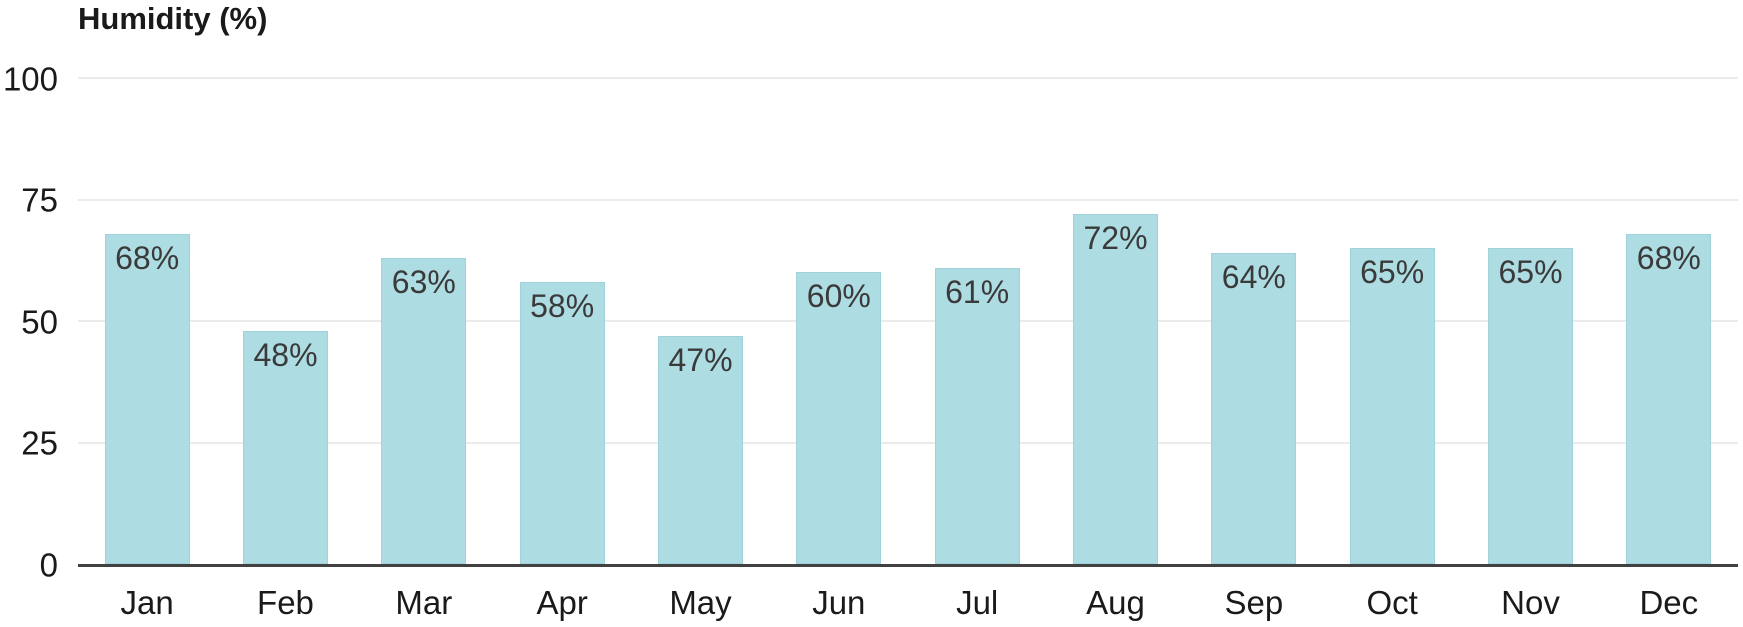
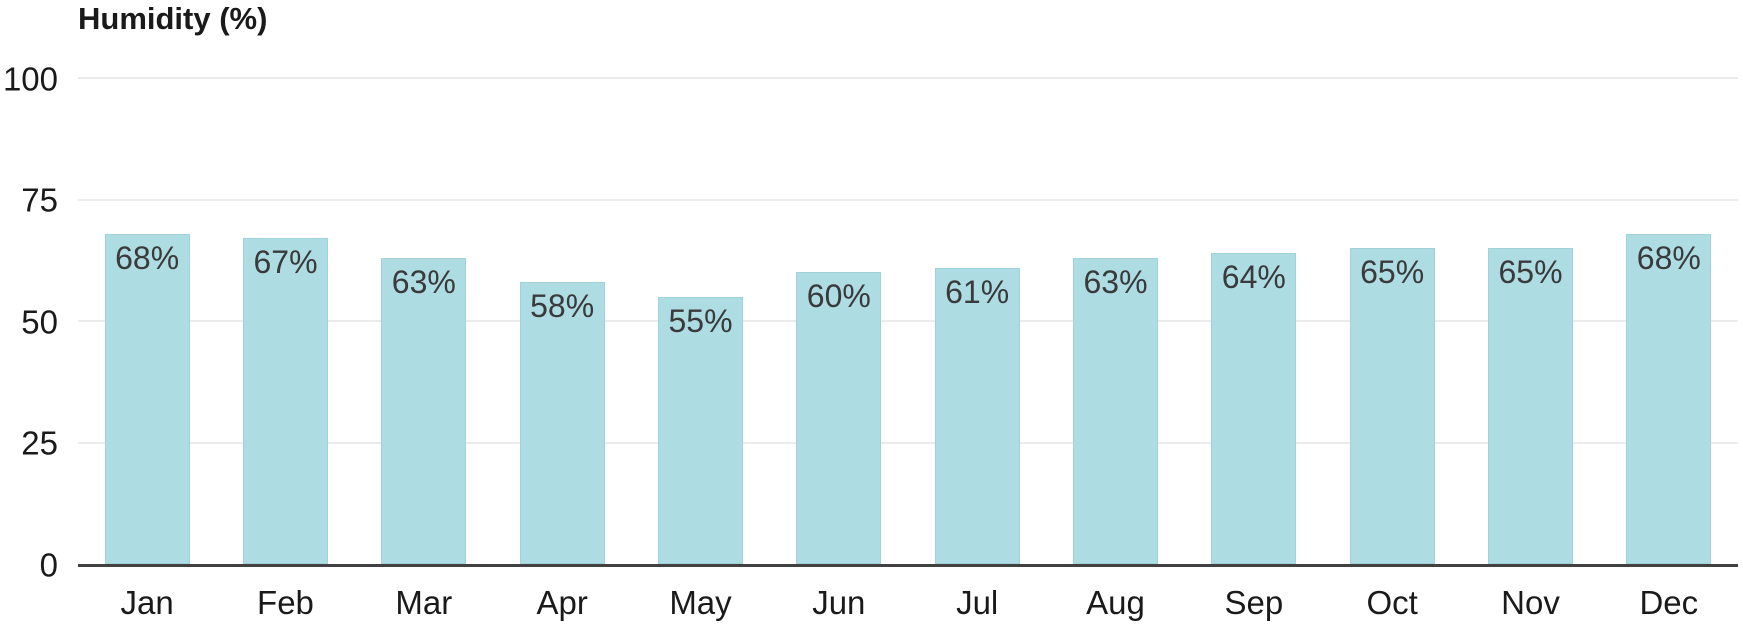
Feb: 48% -> 67%
May: 47% -> 55%
Aug: 72% -> 63%
